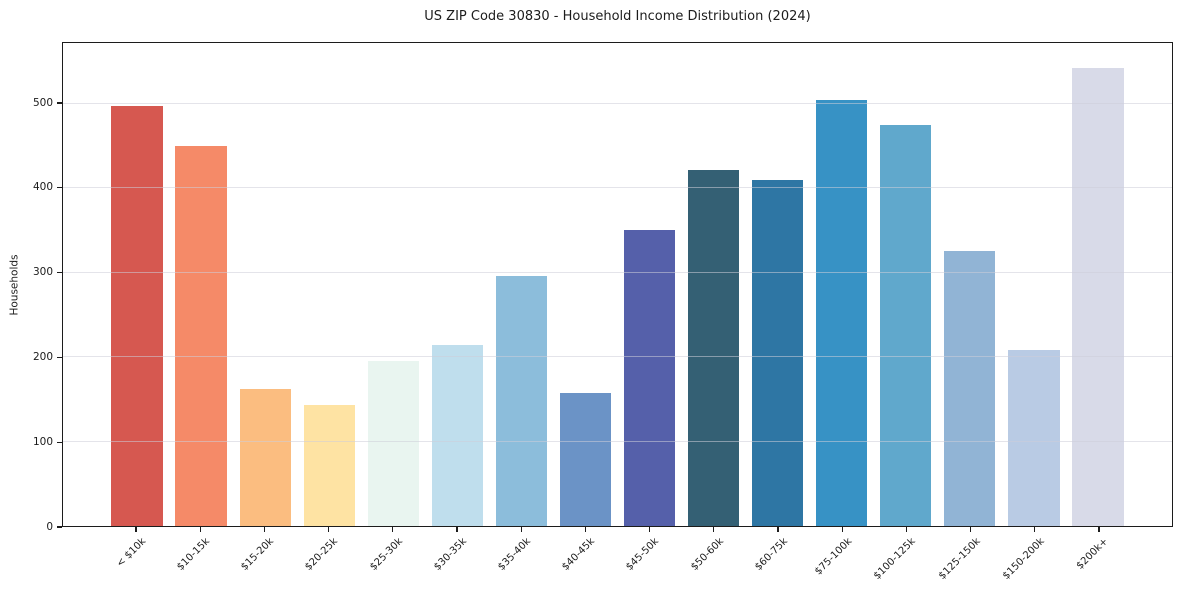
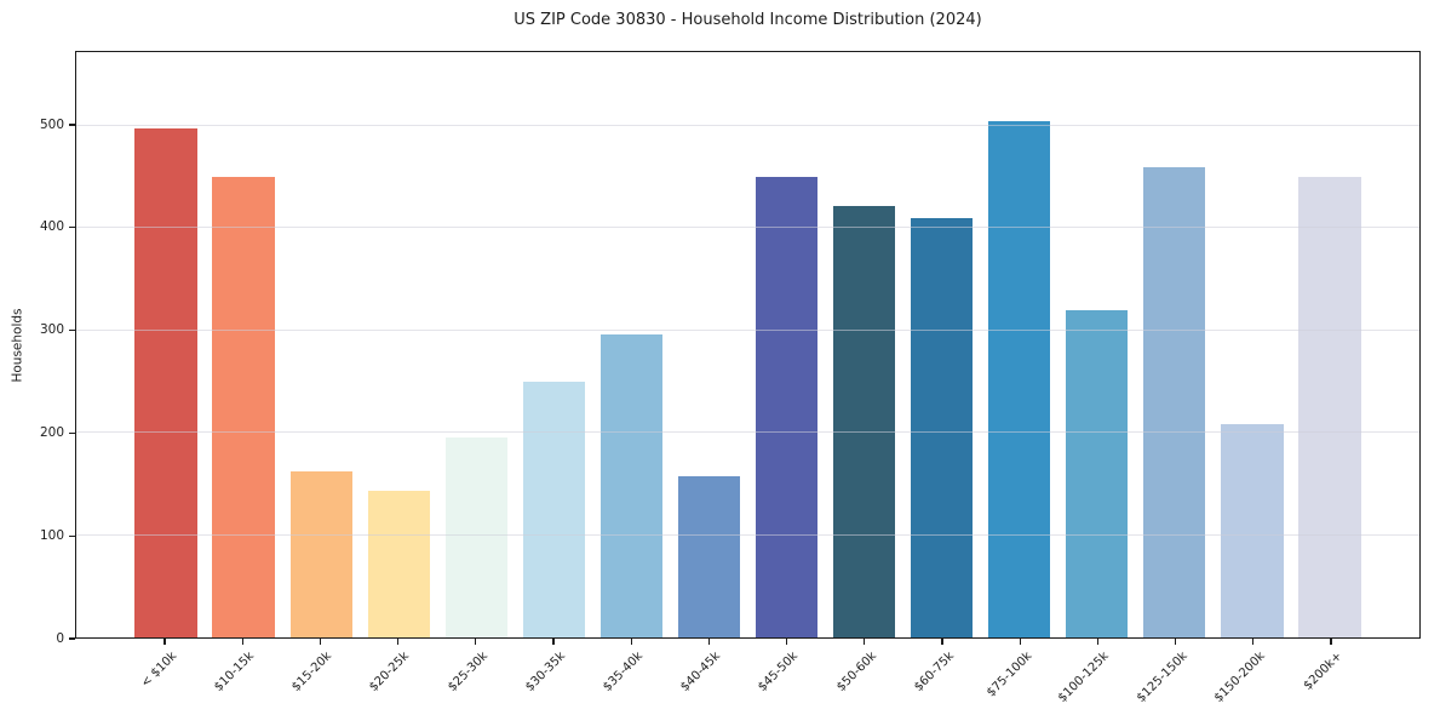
$30-35k: 210 -> 250
$45-50k: 350 -> 450
$100-125k: 480 -> 320
$125-150k: 330 -> 460
$200k+: 540 -> 450
